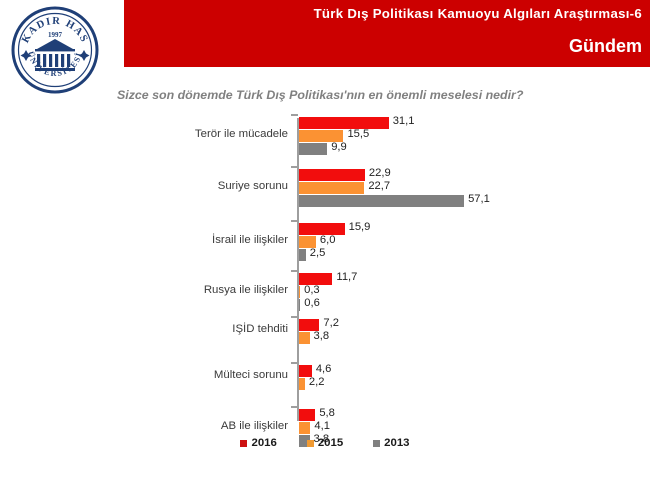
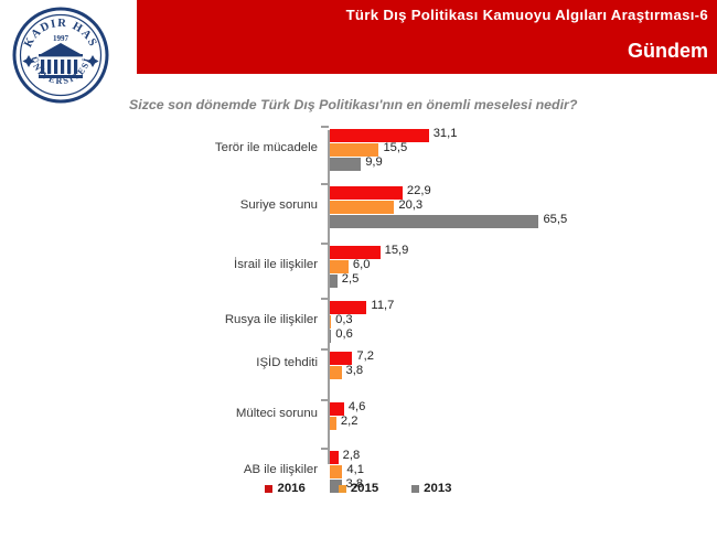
2015/Suriye sorunu: 22,7 -> 20,3
2013/Suriye sorunu: 57,1 -> 65,5
2016/AB ile ilişkiler: 5,8 -> 2,8
